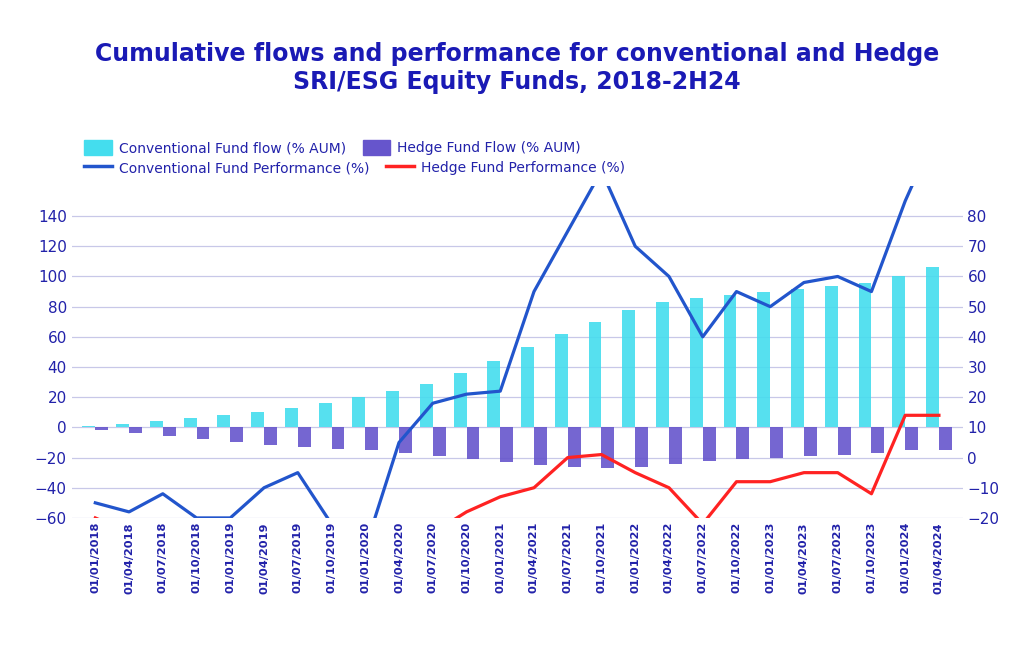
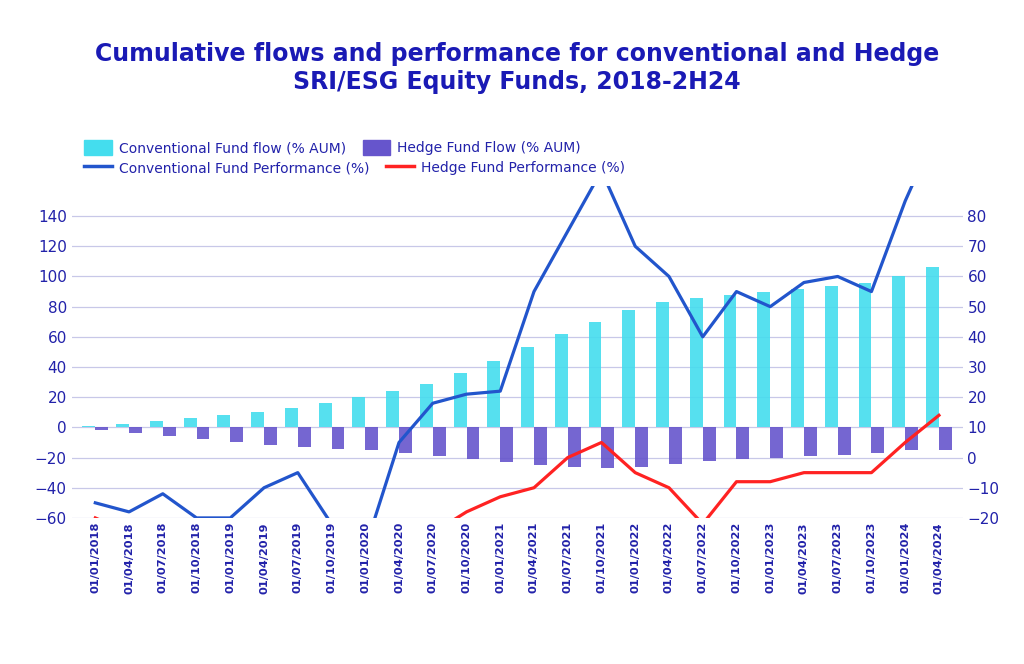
Hedge Fund Performance (%)/01/10/2021: 1 -> 5
Hedge Fund Performance (%)/01/10/2023: -12 -> -5
Hedge Fund Performance (%)/01/01/2024: 14 -> 5
